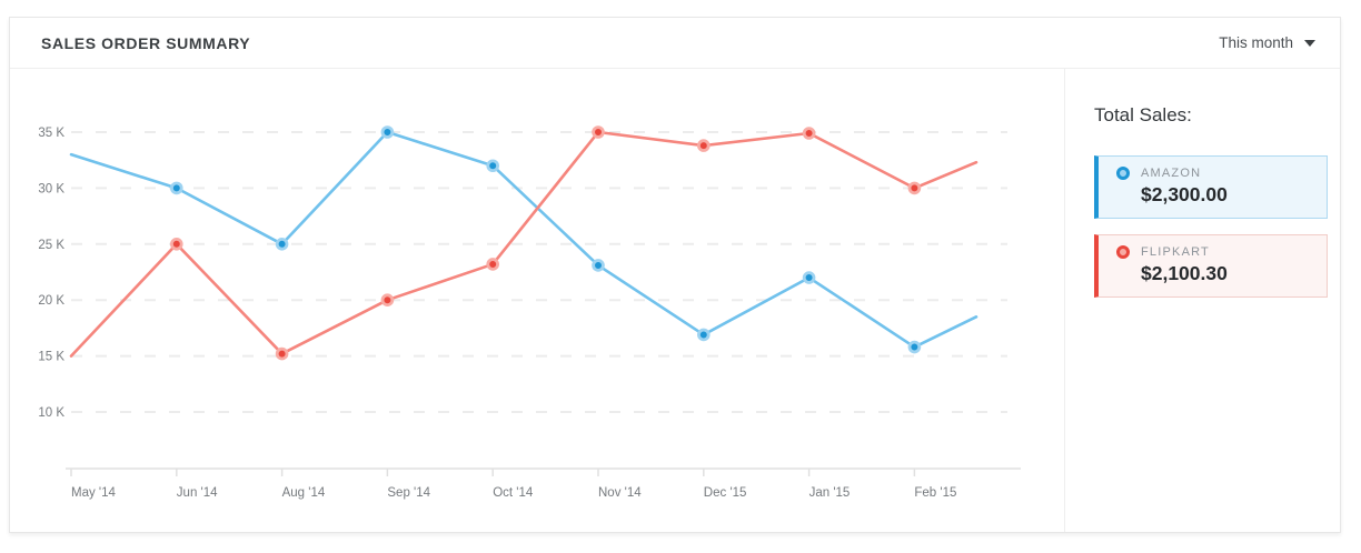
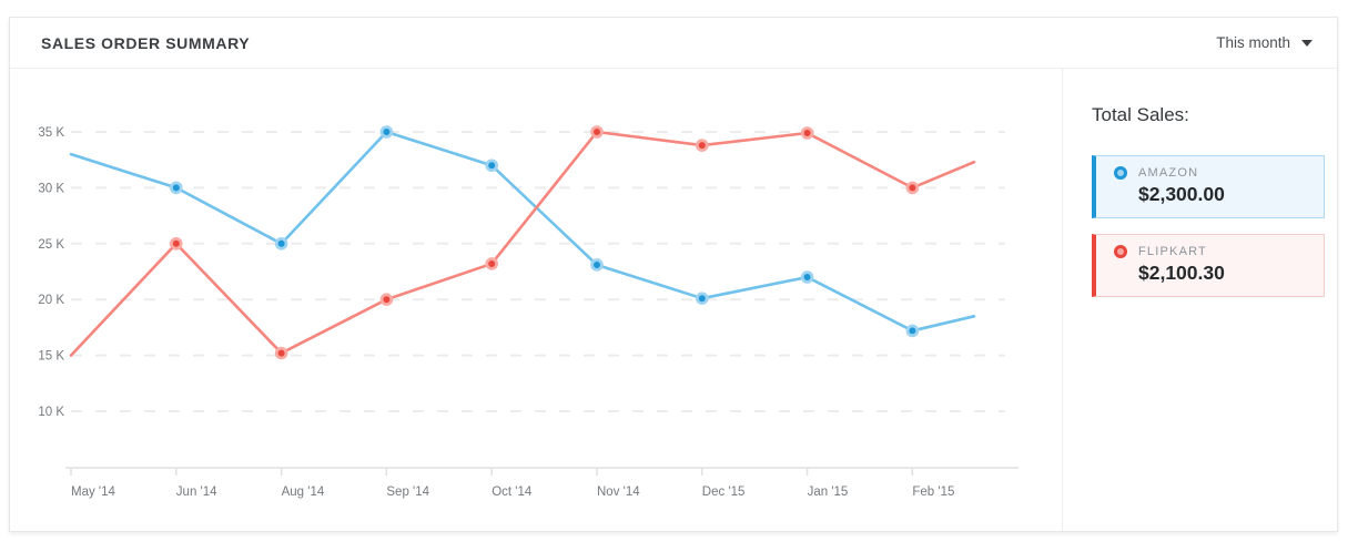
AMAZON/Dec '15: 16.9K -> 20.1K
AMAZON/Feb '15: 15.8K -> 17.2K
